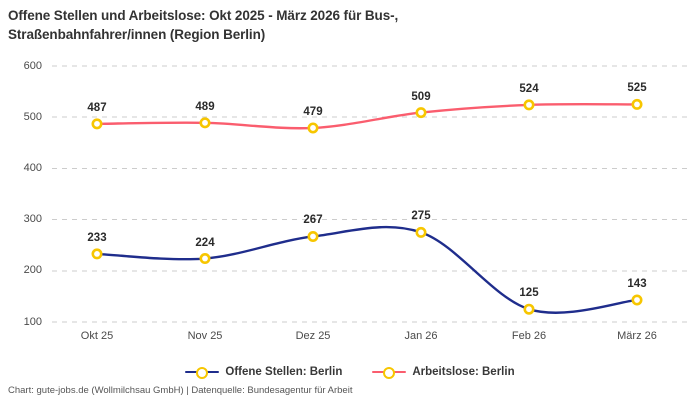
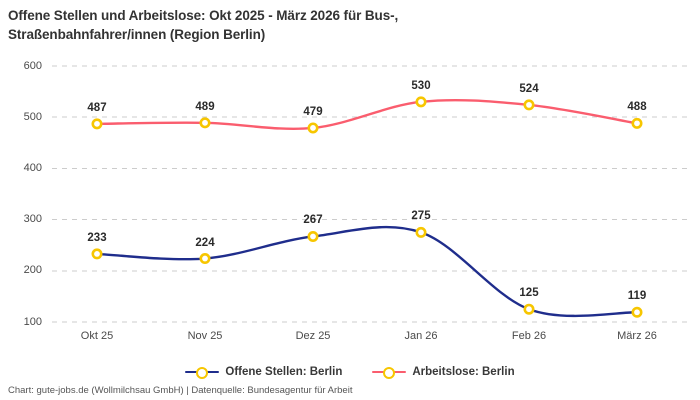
Arbeitslose: Berlin/Jan 26: 509 -> 530
Offene Stellen: Berlin/März 26: 143 -> 119
Arbeitslose: Berlin/März 26: 525 -> 488
